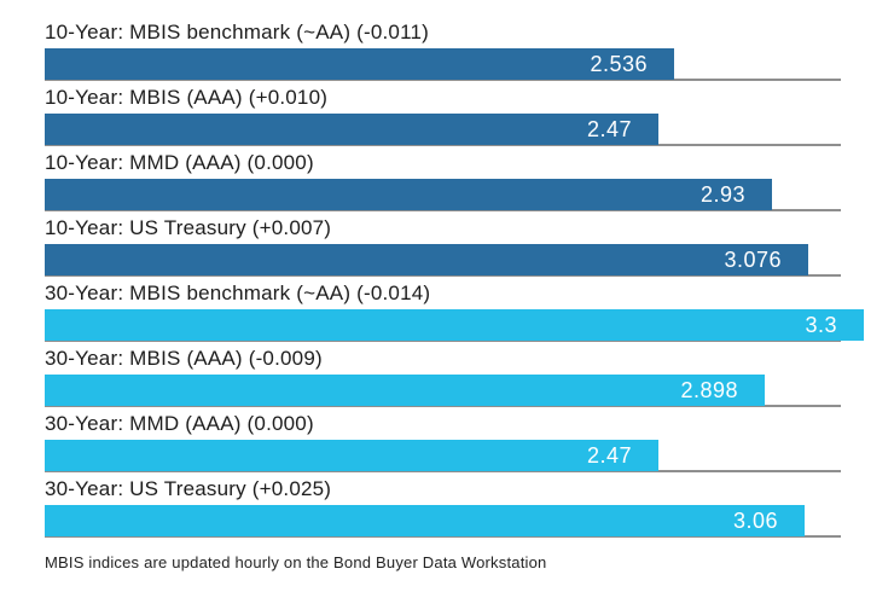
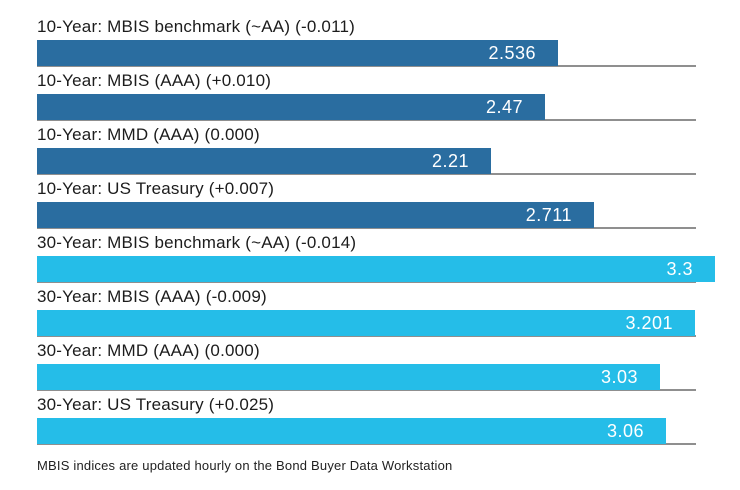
10-Year: MMD (AAA) (0.000): 2.93 -> 2.21
10-Year: US Treasury (+0.007): 3.076 -> 2.711
30-Year: MBIS (AAA) (-0.009): 2.898 -> 3.201
30-Year: MMD (AAA) (0.000): 2.47 -> 3.03
